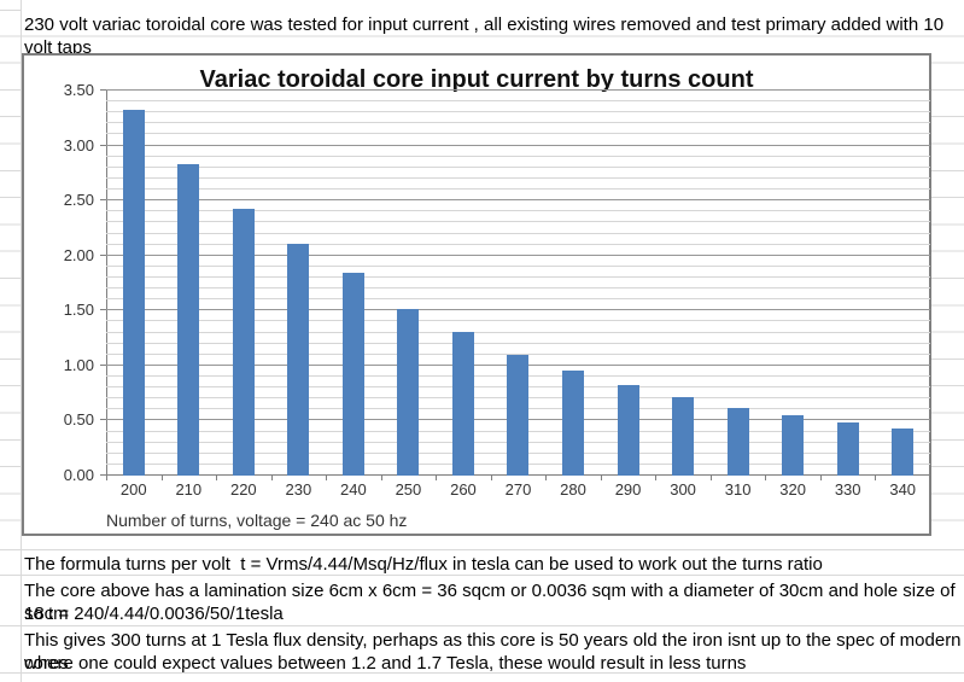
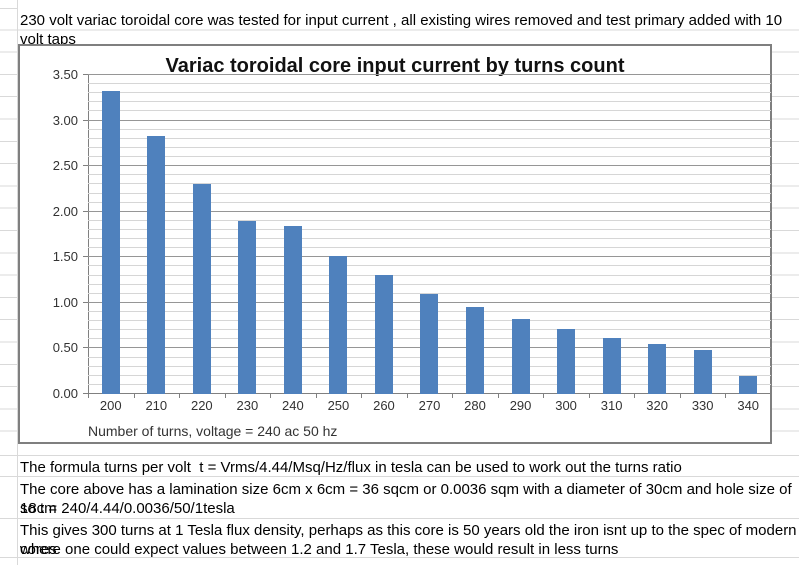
220: 2.4 -> 2.3
230: 2.1 -> 1.9
340: 0.4 -> 0.2
